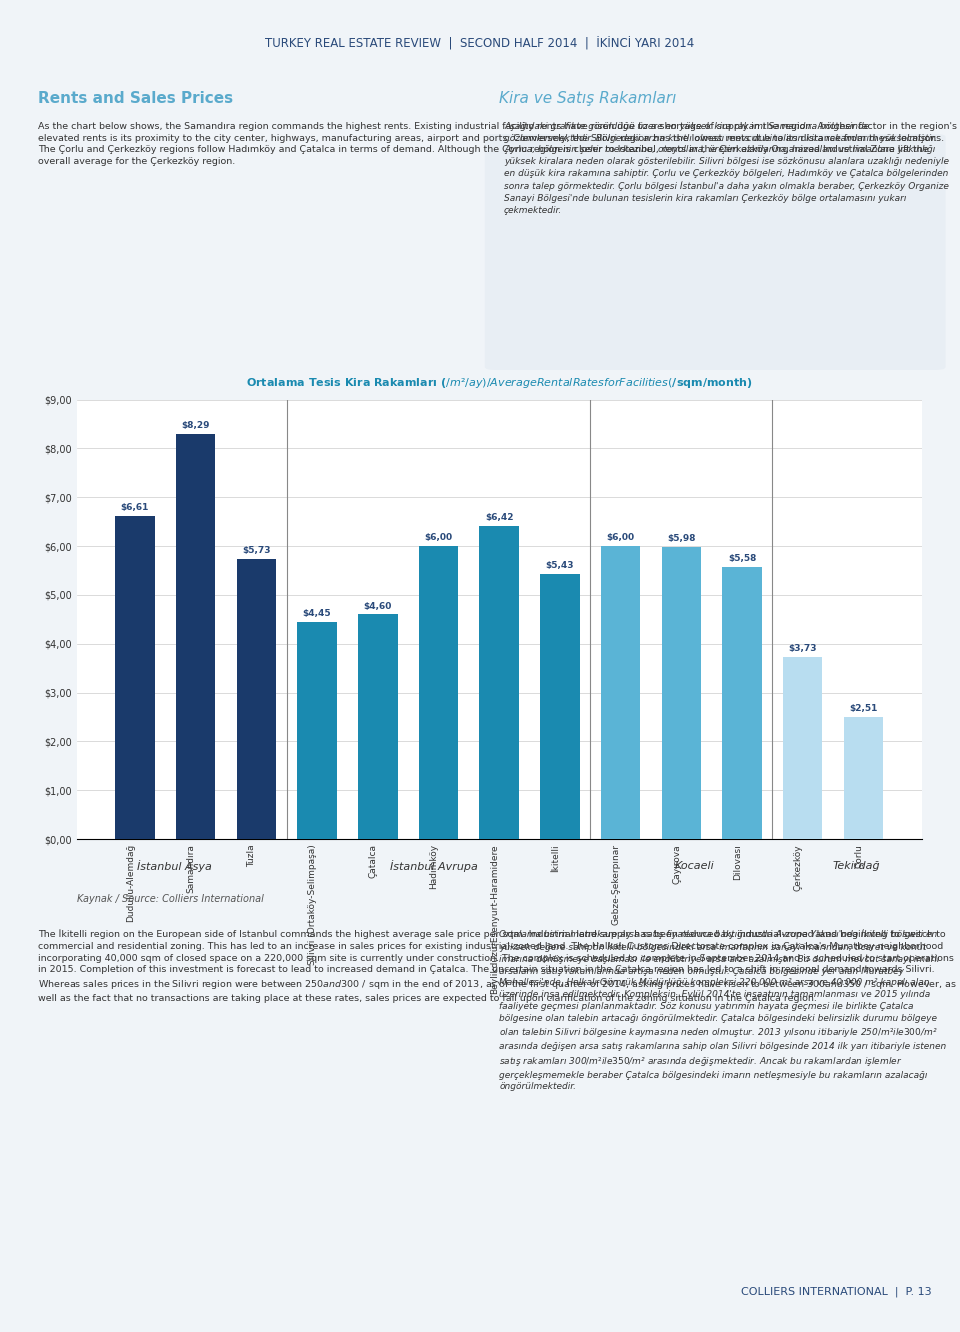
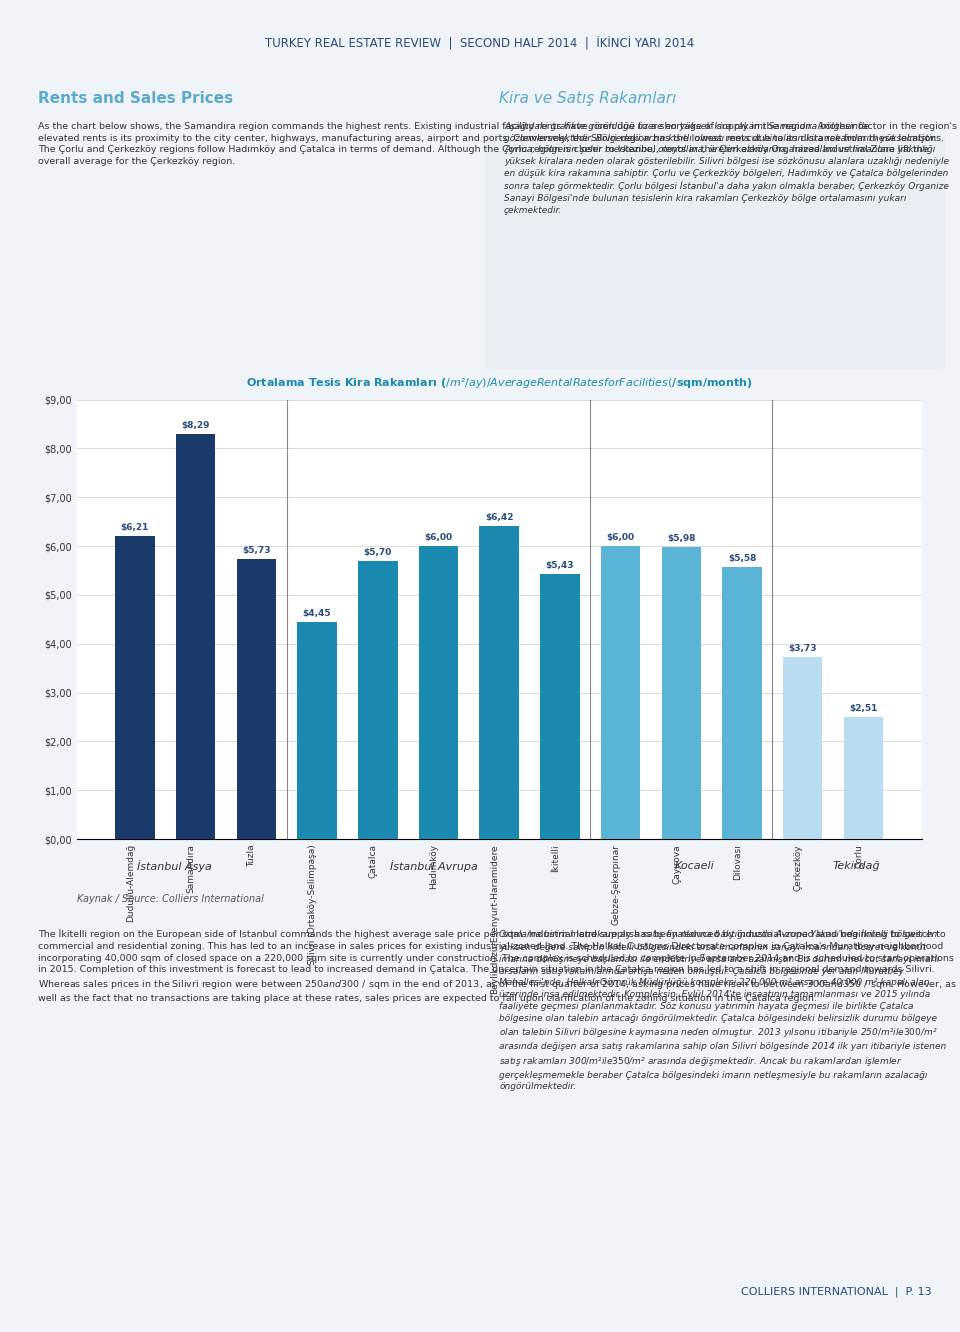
Dudullu-Alemdağ: $6,61 -> $6,21
Çatalca: $4,60 -> $5,70
